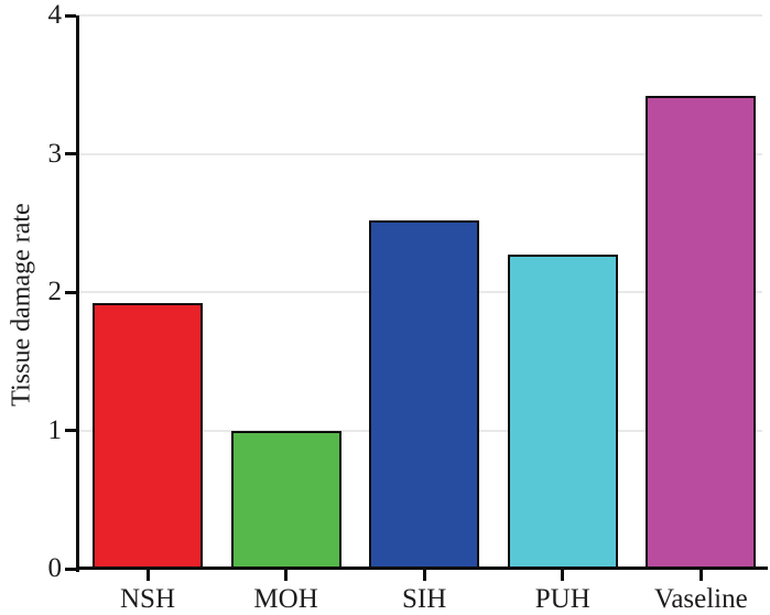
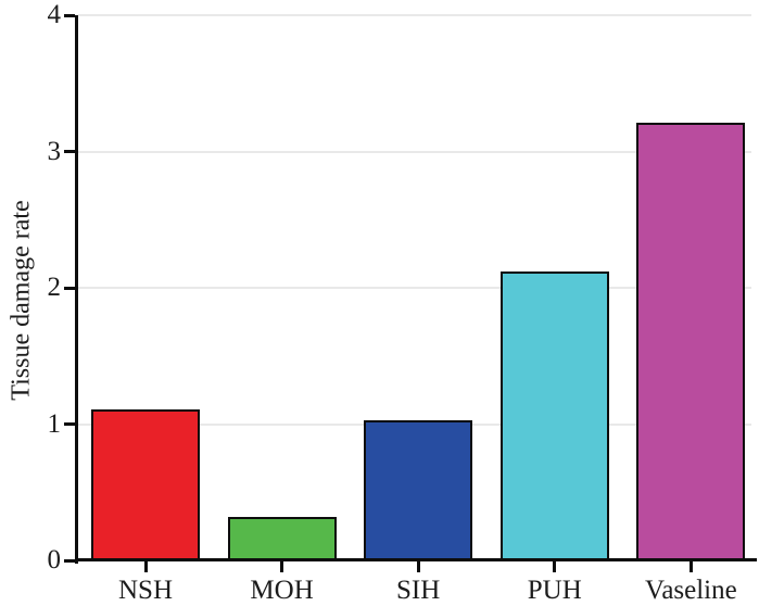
NSH: 1.92 -> 1.11
MOH: 1.00 -> 0.32
SIH: 2.52 -> 1.03
PUH: 2.27 -> 2.12
Vaseline: 3.42 -> 3.21
